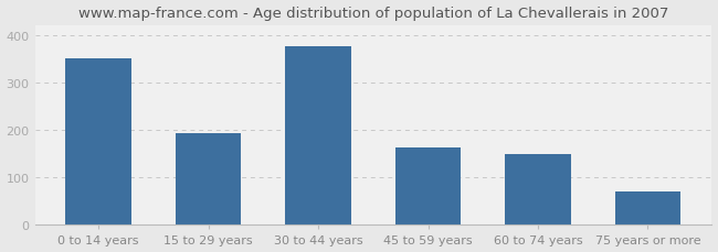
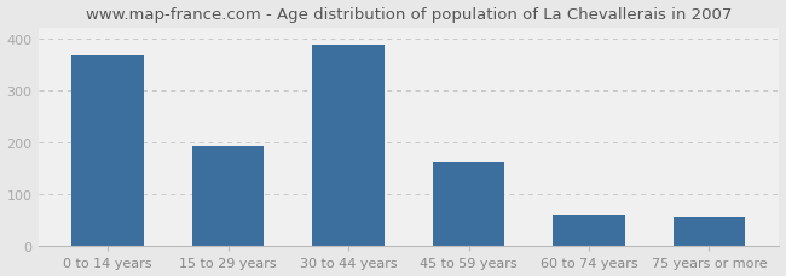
0 to 14 years: 350 -> 367
30 to 44 years: 375 -> 388
60 to 74 years: 150 -> 60
75 years or more: 70 -> 57
